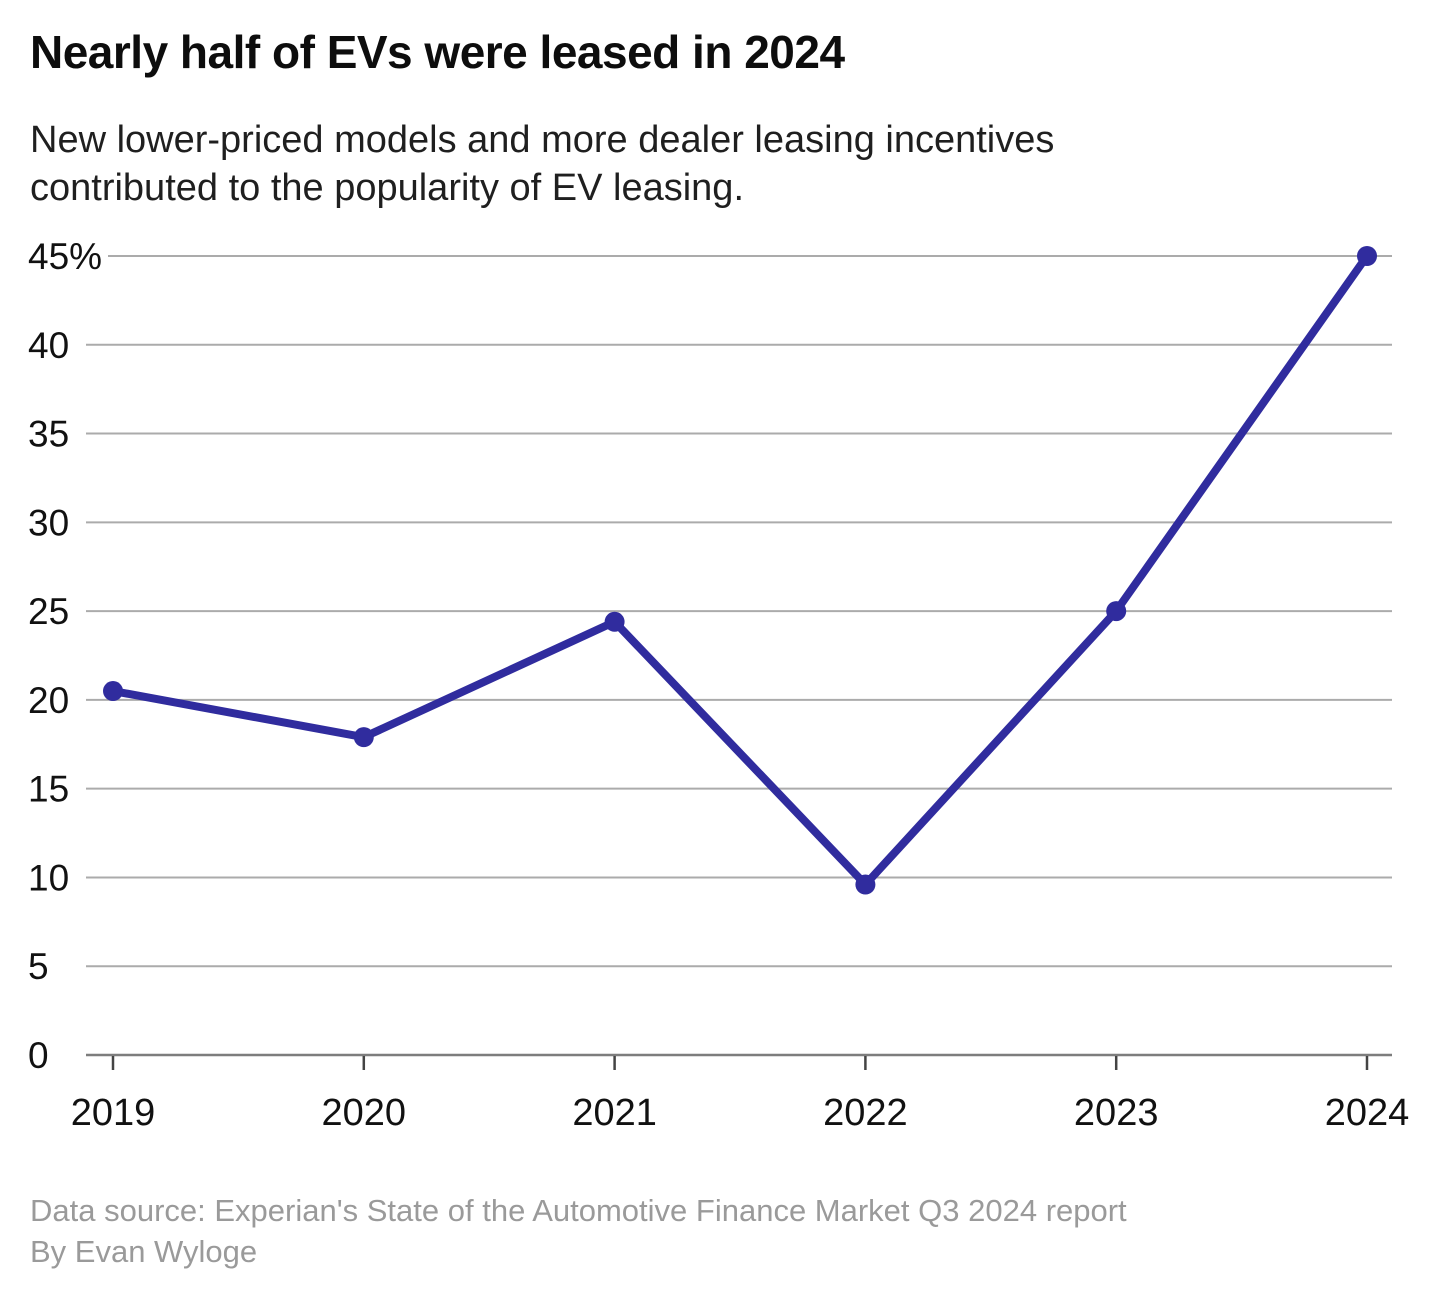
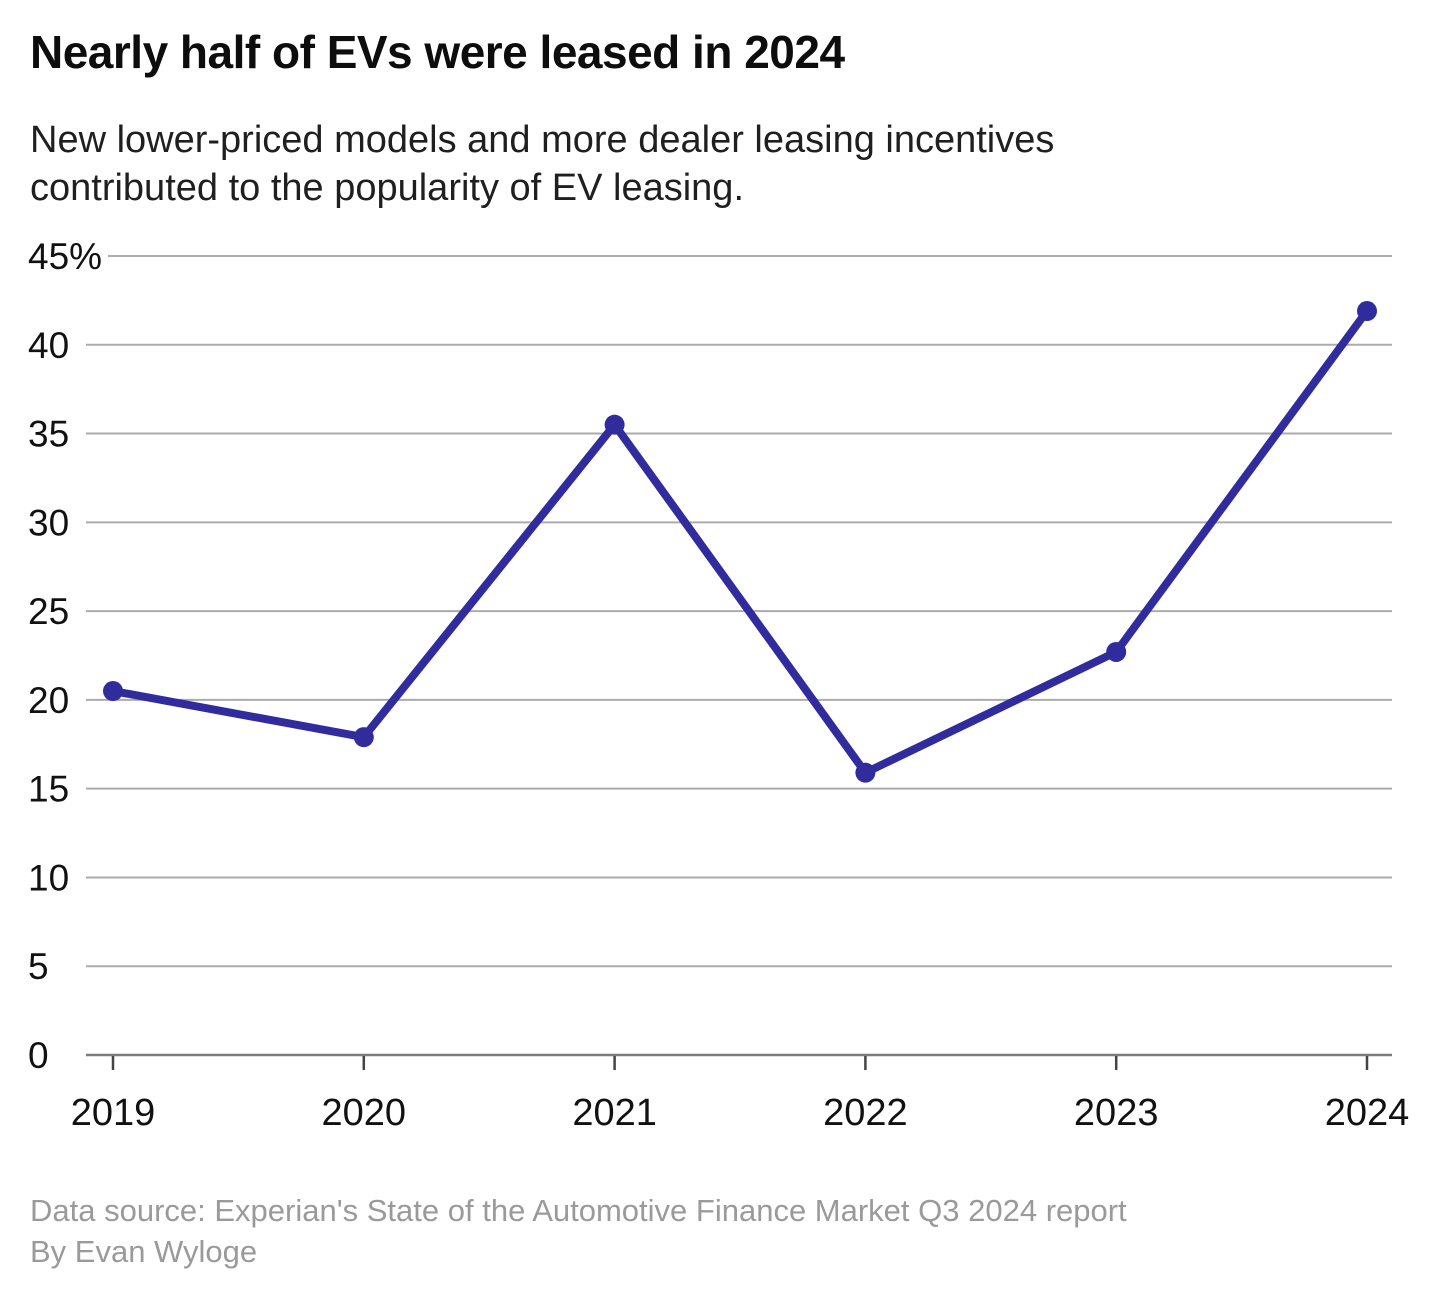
2021: 24.4% -> 35.5%
2022: 9.6% -> 15.9%
2023: 25.0% -> 22.7%
2024: 45.0% -> 41.9%
